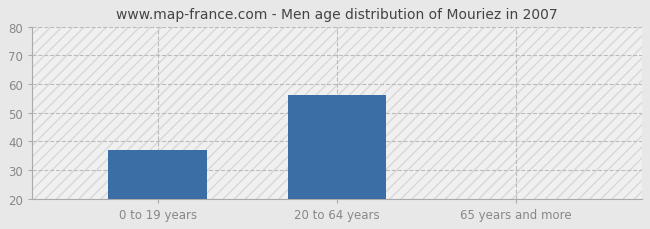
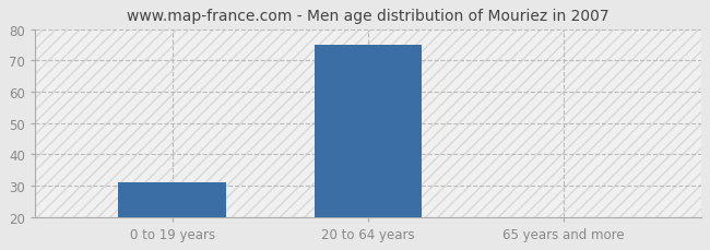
0 to 19 years: 37 -> 31
20 to 64 years: 56 -> 75
